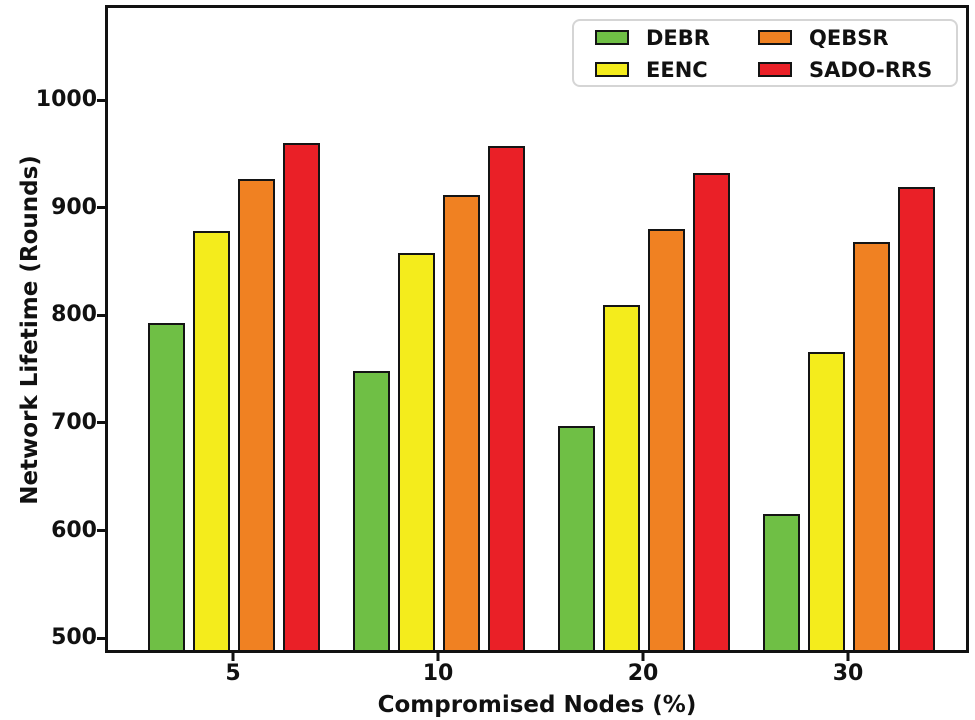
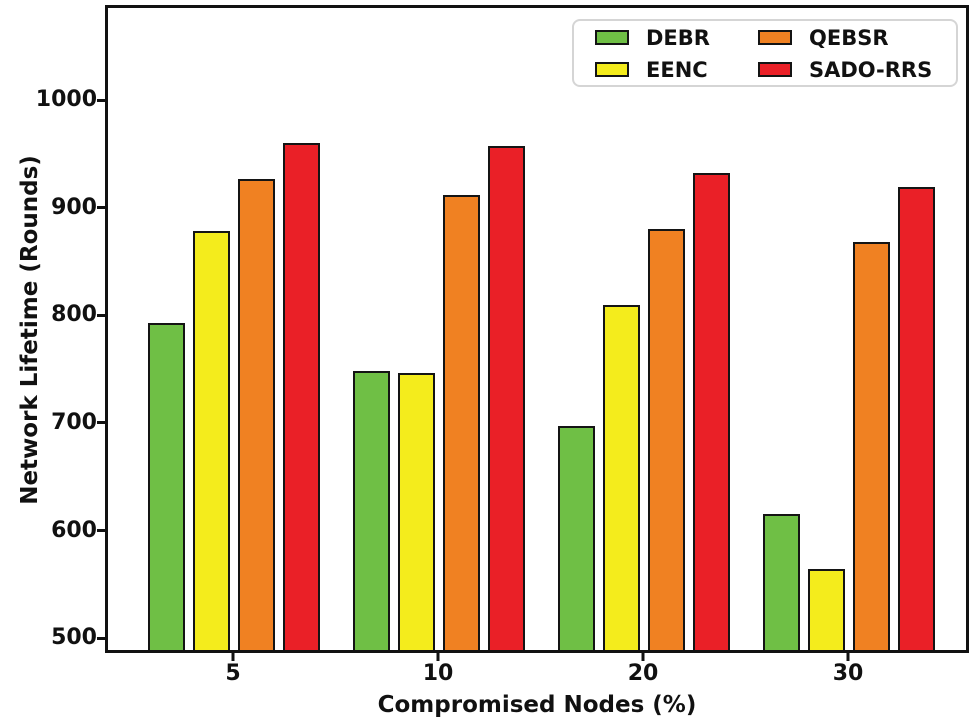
EENC/10: 858 -> 746
EENC/30: 766 -> 564
